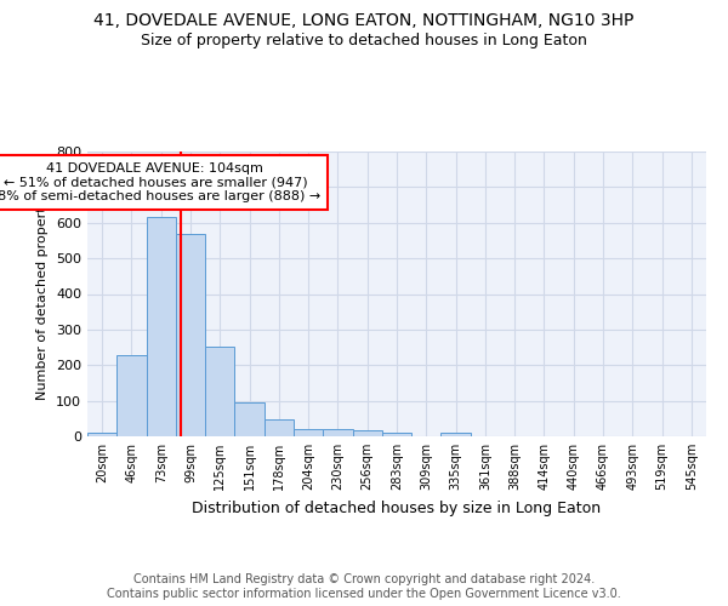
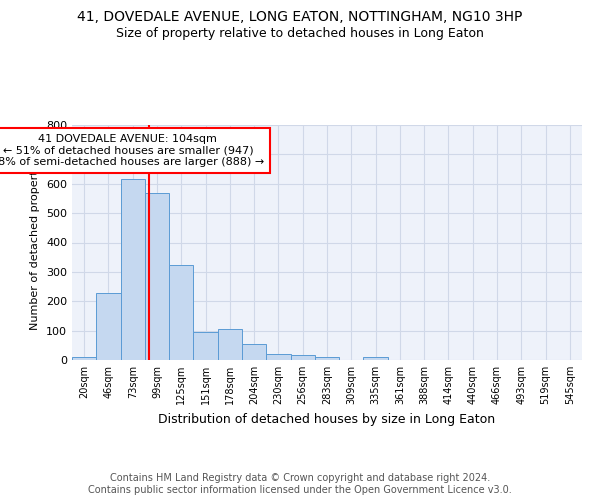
125sqm: 253 -> 325
178sqm: 47 -> 105
204sqm: 22 -> 55
